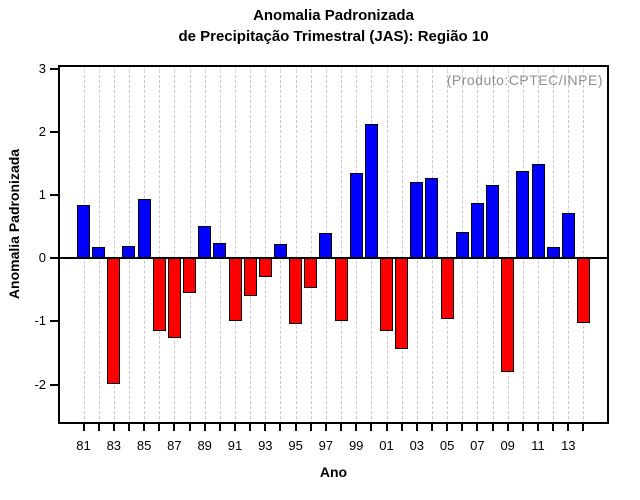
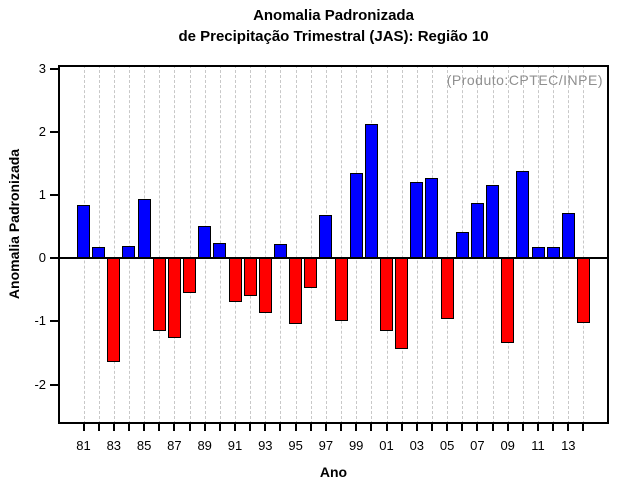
83: -2.0 -> -1.6
91: -1.0 -> -0.7
93: -0.3 -> -0.9
97: 0.4 -> 0.7
09: -1.8 -> -1.3
11: 1.5 -> 0.2
